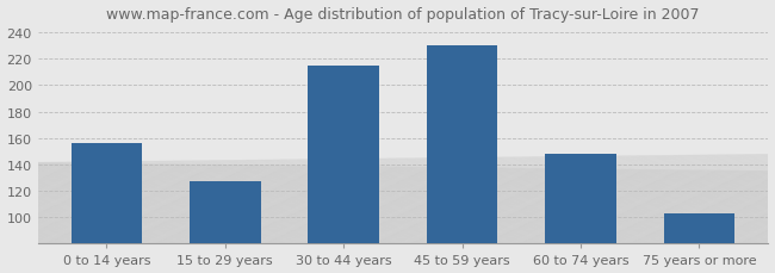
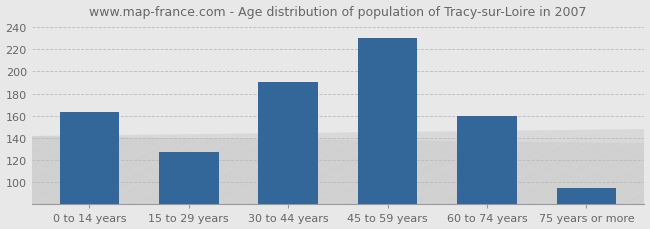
0 to 14 years: 156 -> 163
30 to 44 years: 215 -> 190
60 to 74 years: 148 -> 160
75 years or more: 103 -> 95
